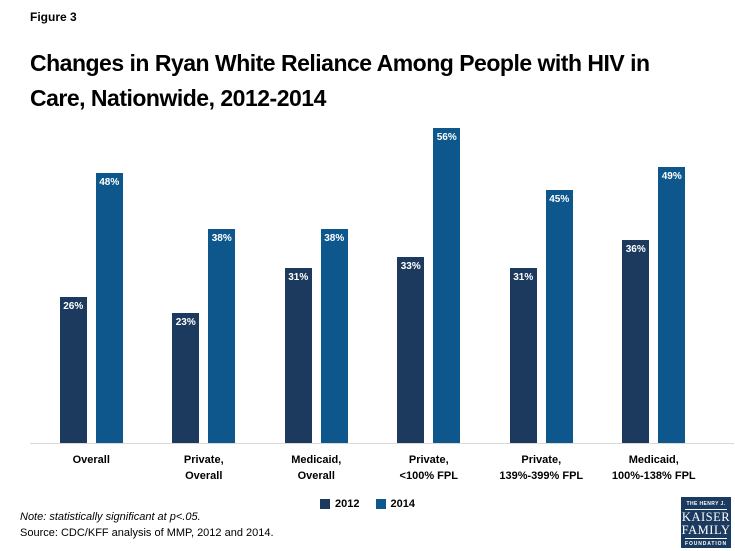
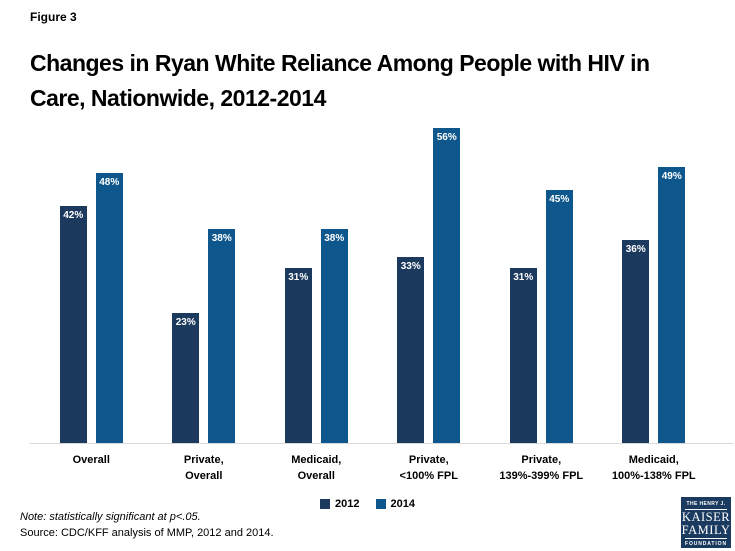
2012/Overall: 26% -> 42%
